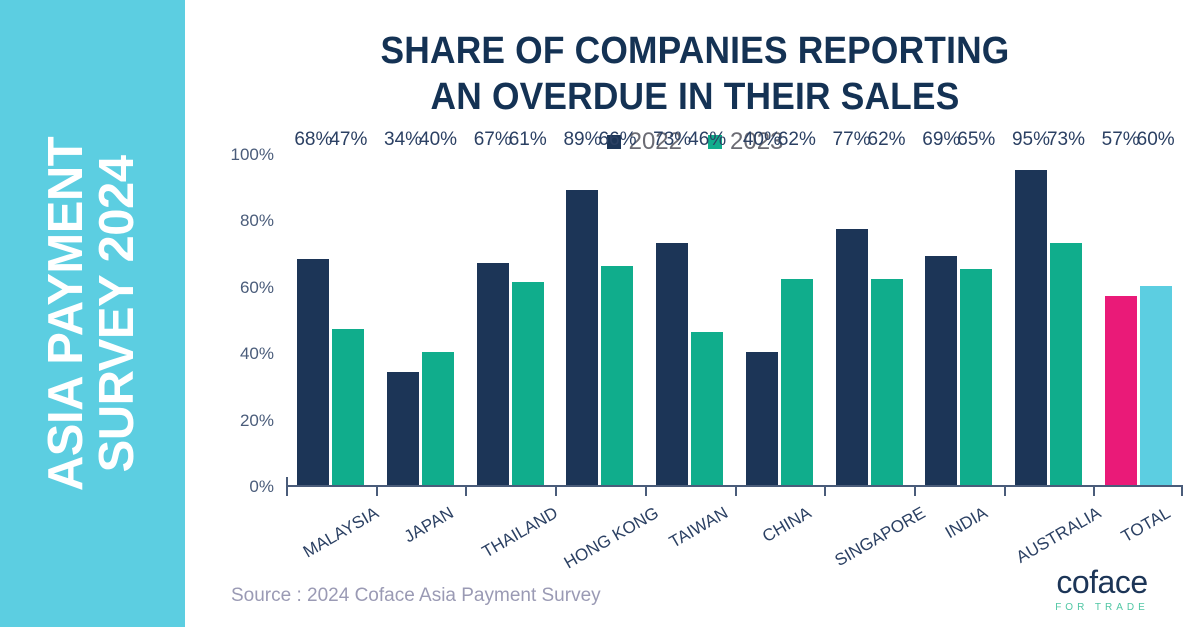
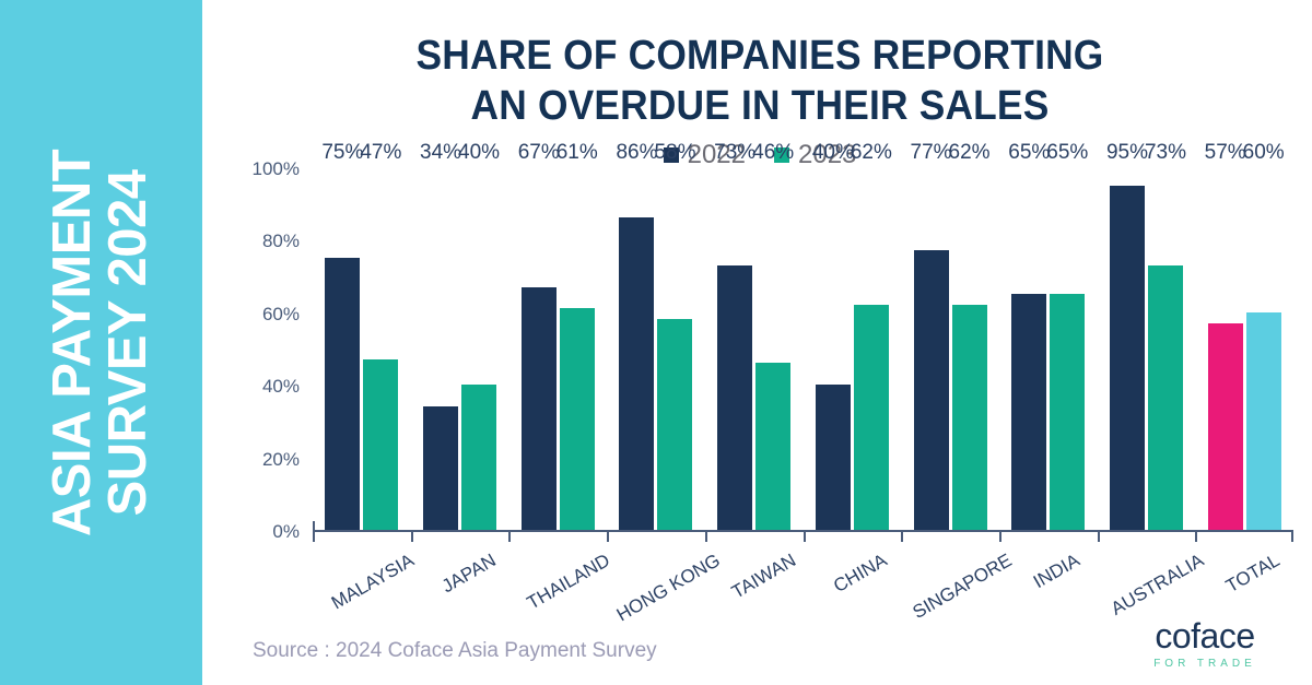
2022/MALAYSIA: 68% -> 75%
2022/HONG KONG: 89% -> 86%
2023/HONG KONG: 66% -> 58%
2022/INDIA: 69% -> 65%
